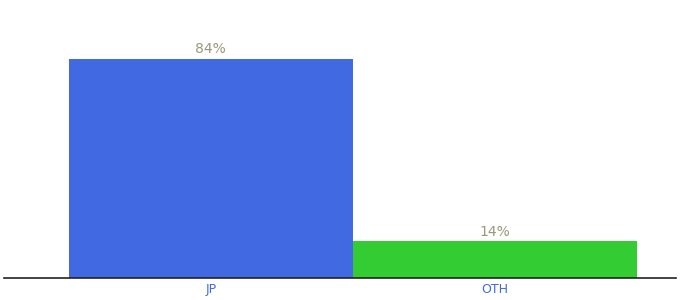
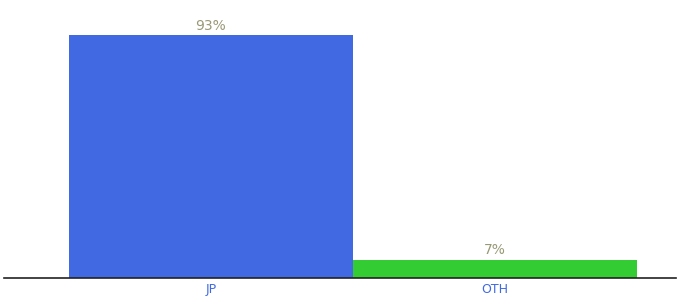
JP: 84% -> 93%
OTH: 14% -> 7%
